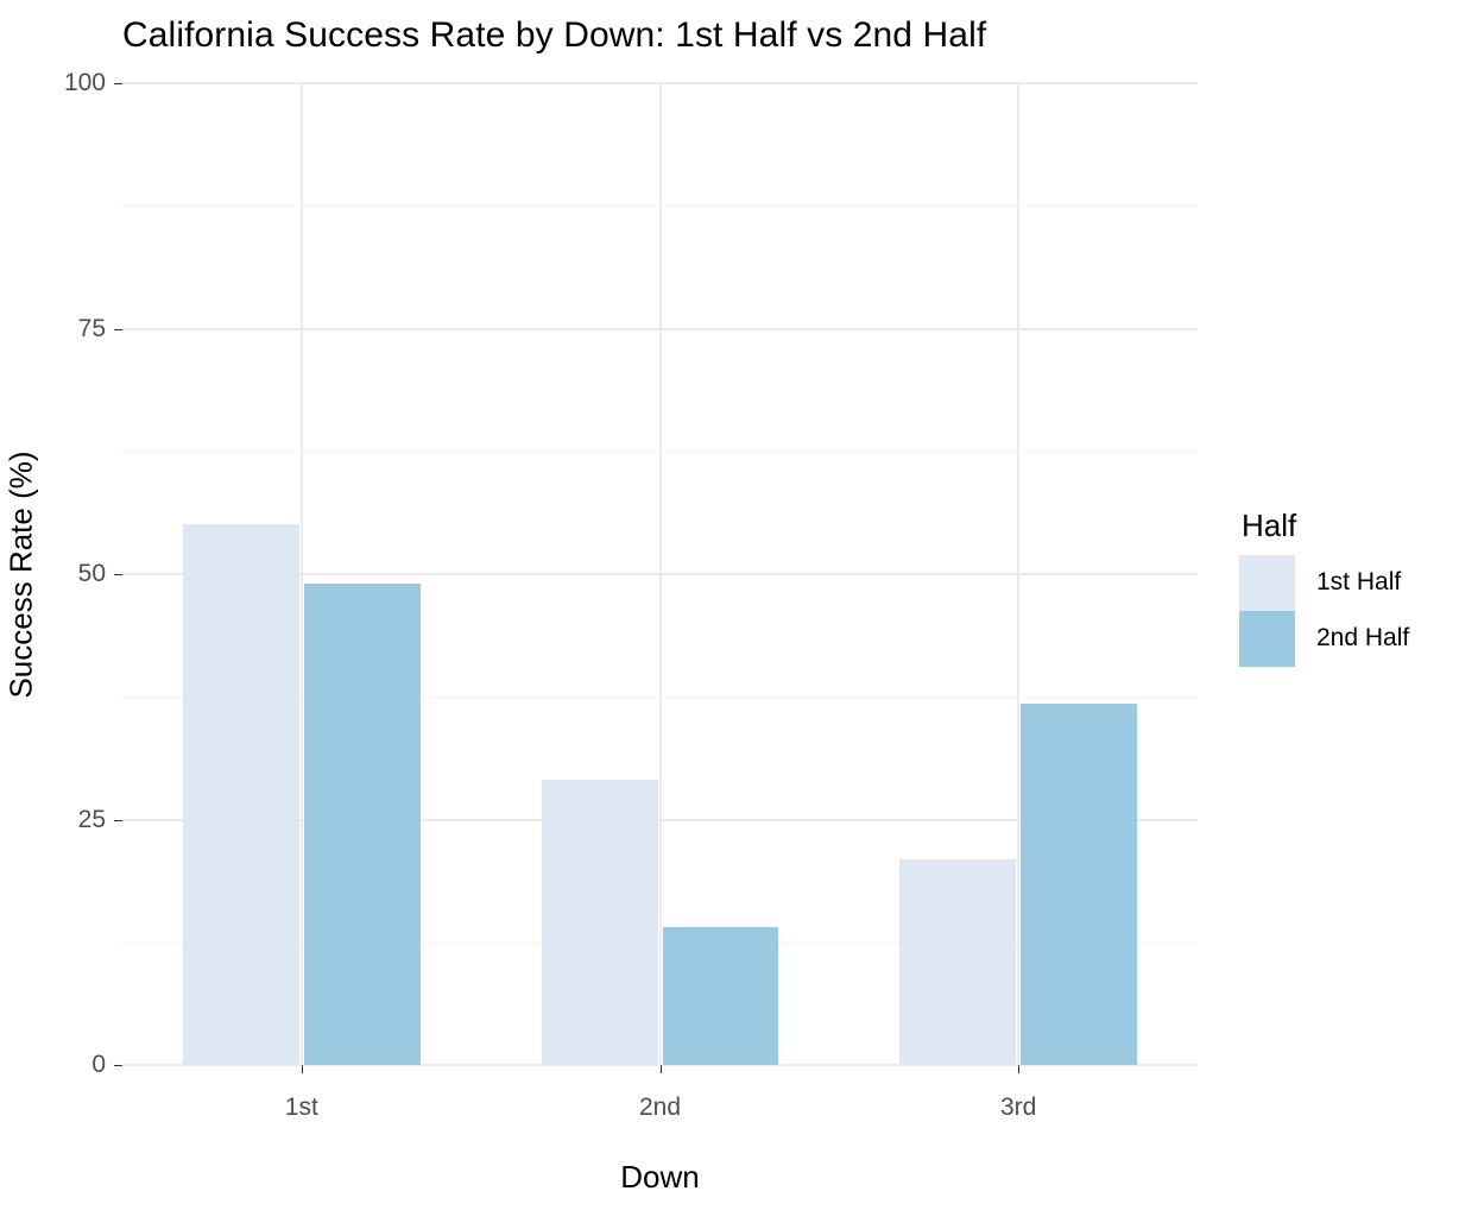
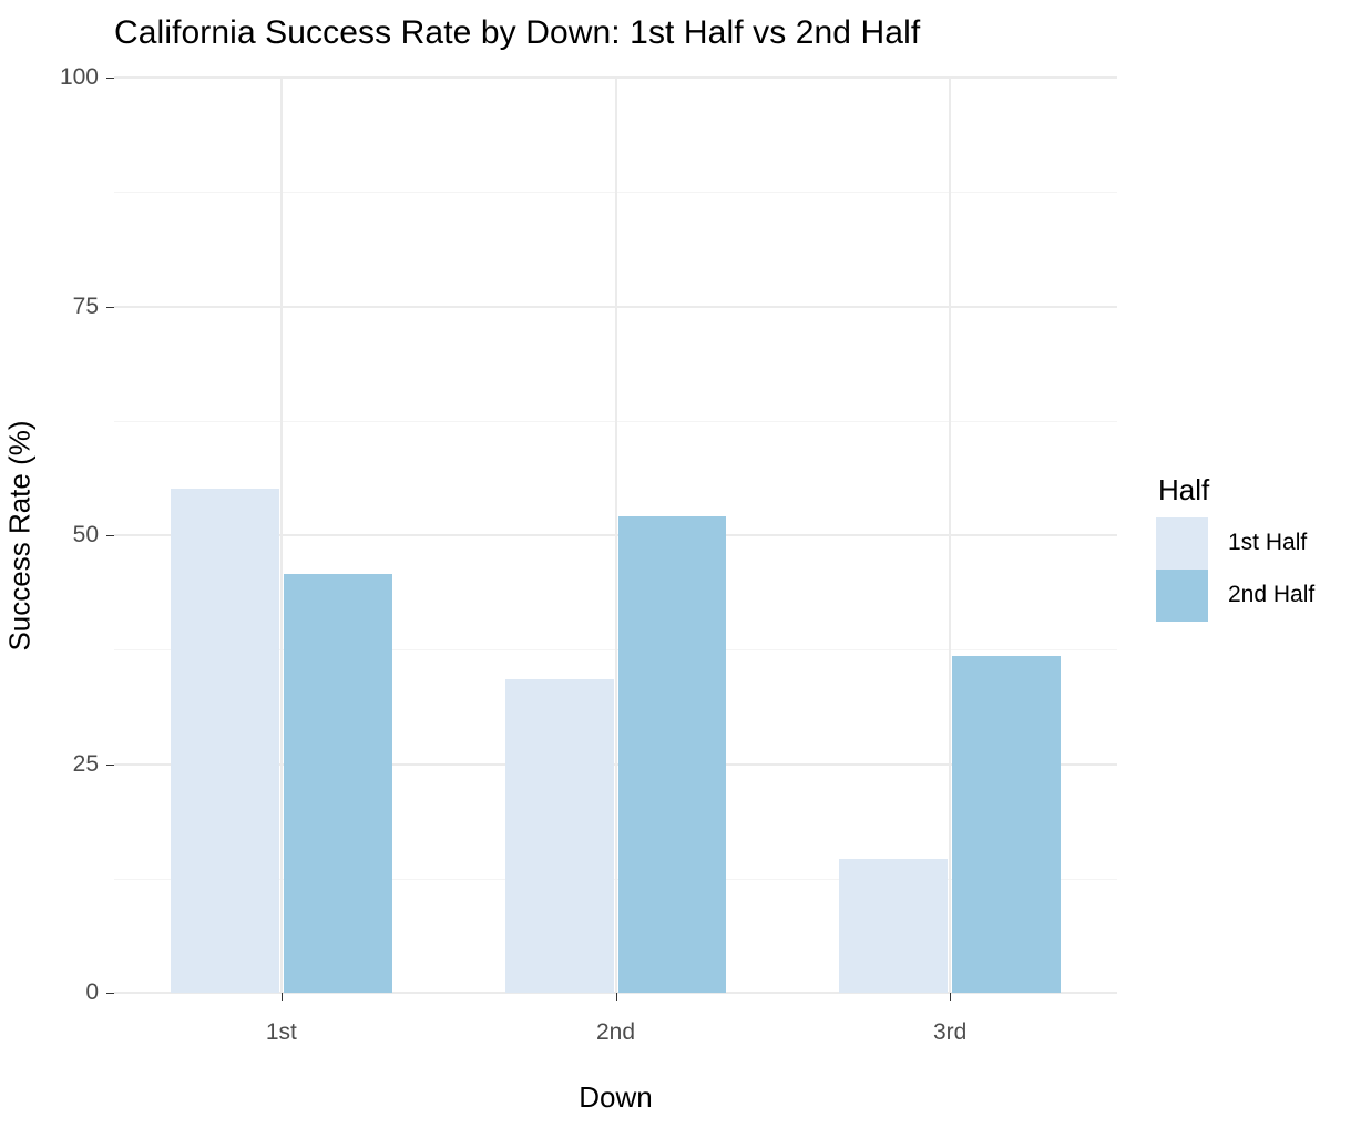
2nd Half/1st: 49 -> 46
1st Half/2nd: 29 -> 34
2nd Half/2nd: 14 -> 52
1st Half/3rd: 21 -> 15
